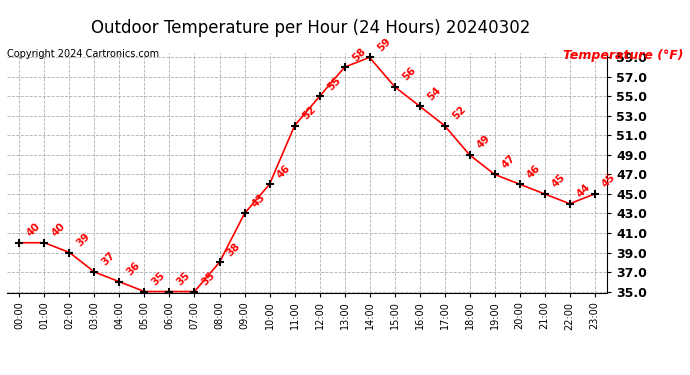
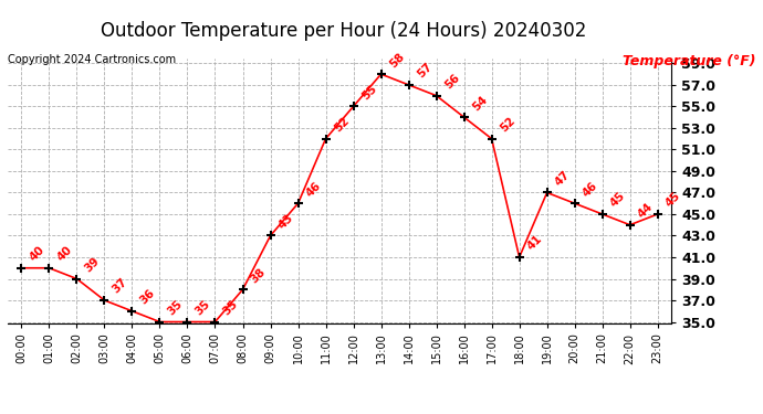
14:00: 59 -> 57
18:00: 49 -> 41
